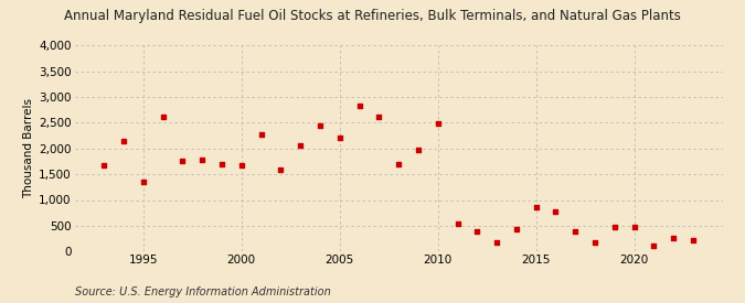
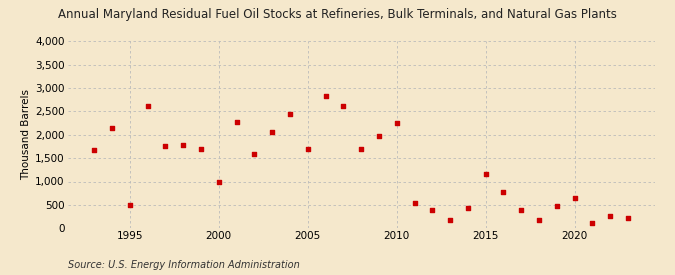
1995: 1,360 -> 500
2000: 1,670 -> 1,000
2005: 2,200 -> 1,700
2010: 2,480 -> 2,250
2015: 870 -> 1,150
2020: 480 -> 650
